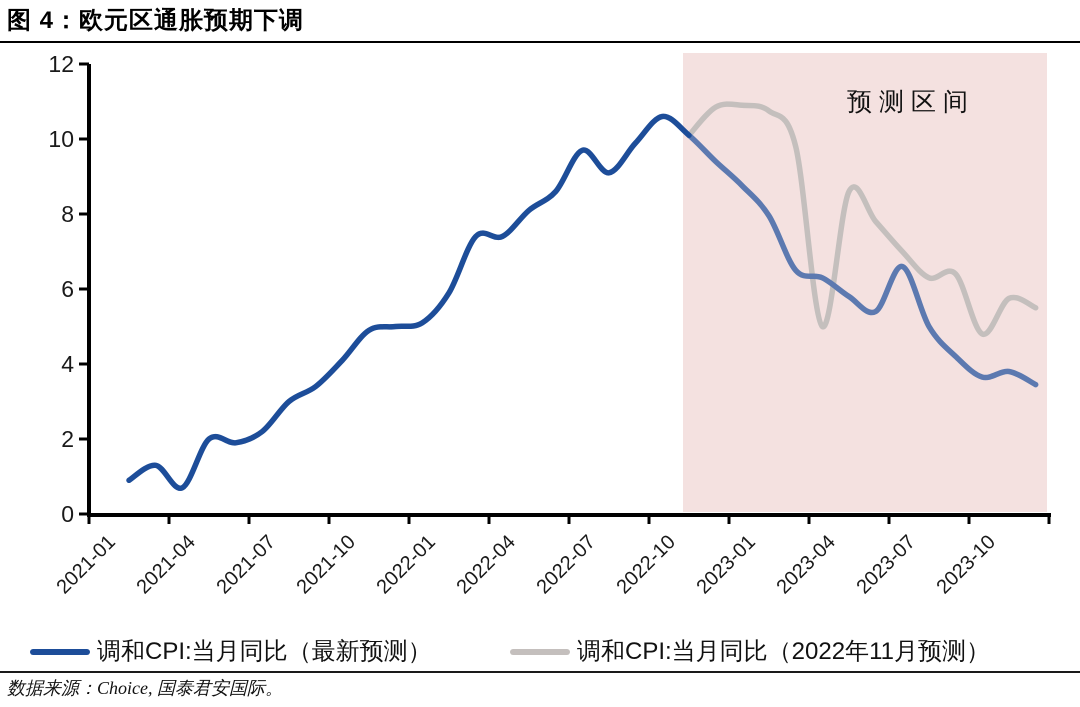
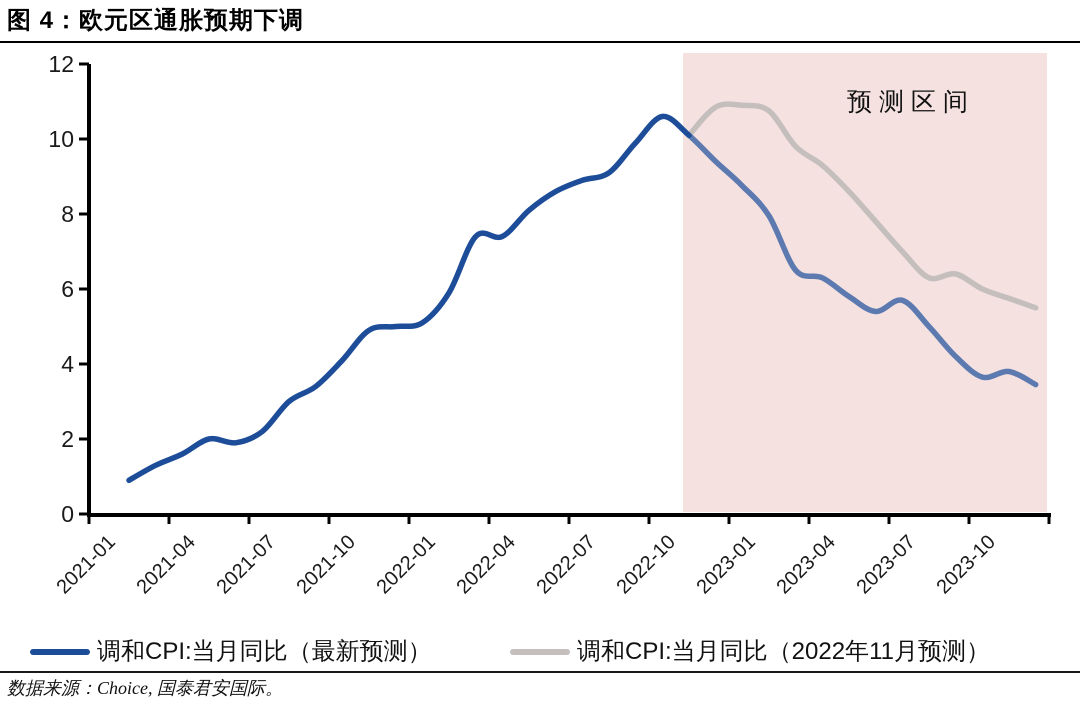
调和CPI:当月同比（最新预测）/2021-04: 0.7 -> 1.6
调和CPI:当月同比（最新预测）/2022-07: 9.7 -> 8.9
调和CPI:当月同比（2022年11月预测）/2023-04: 5.0 -> 9.3
调和CPI:当月同比（最新预测）/2023-07: 6.6 -> 5.7
调和CPI:当月同比（2022年11月预测）/2023-10: 4.8 -> 6.0
